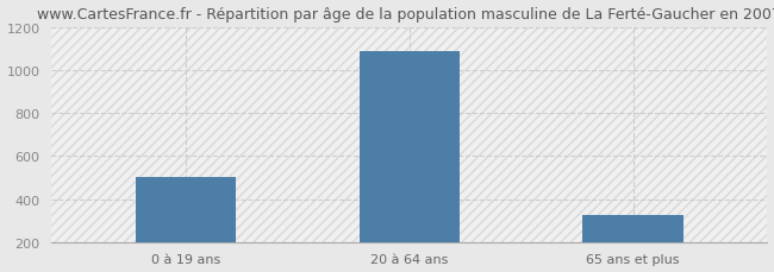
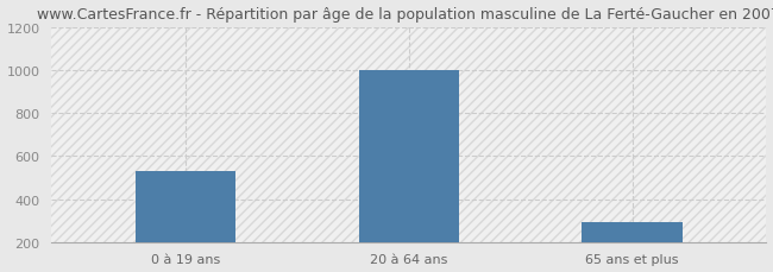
0 à 19 ans: 500 -> 530
20 à 64 ans: 1090 -> 1000
65 ans et plus: 320 -> 290
